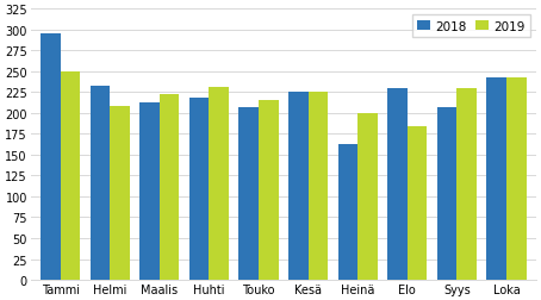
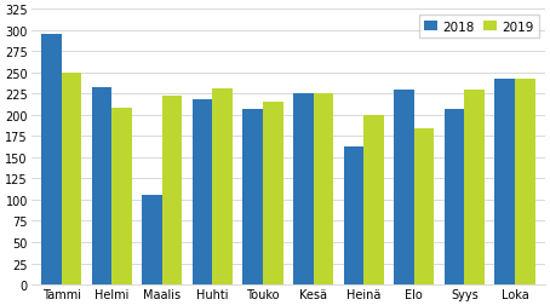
2018/Maalis: 213 -> 106
